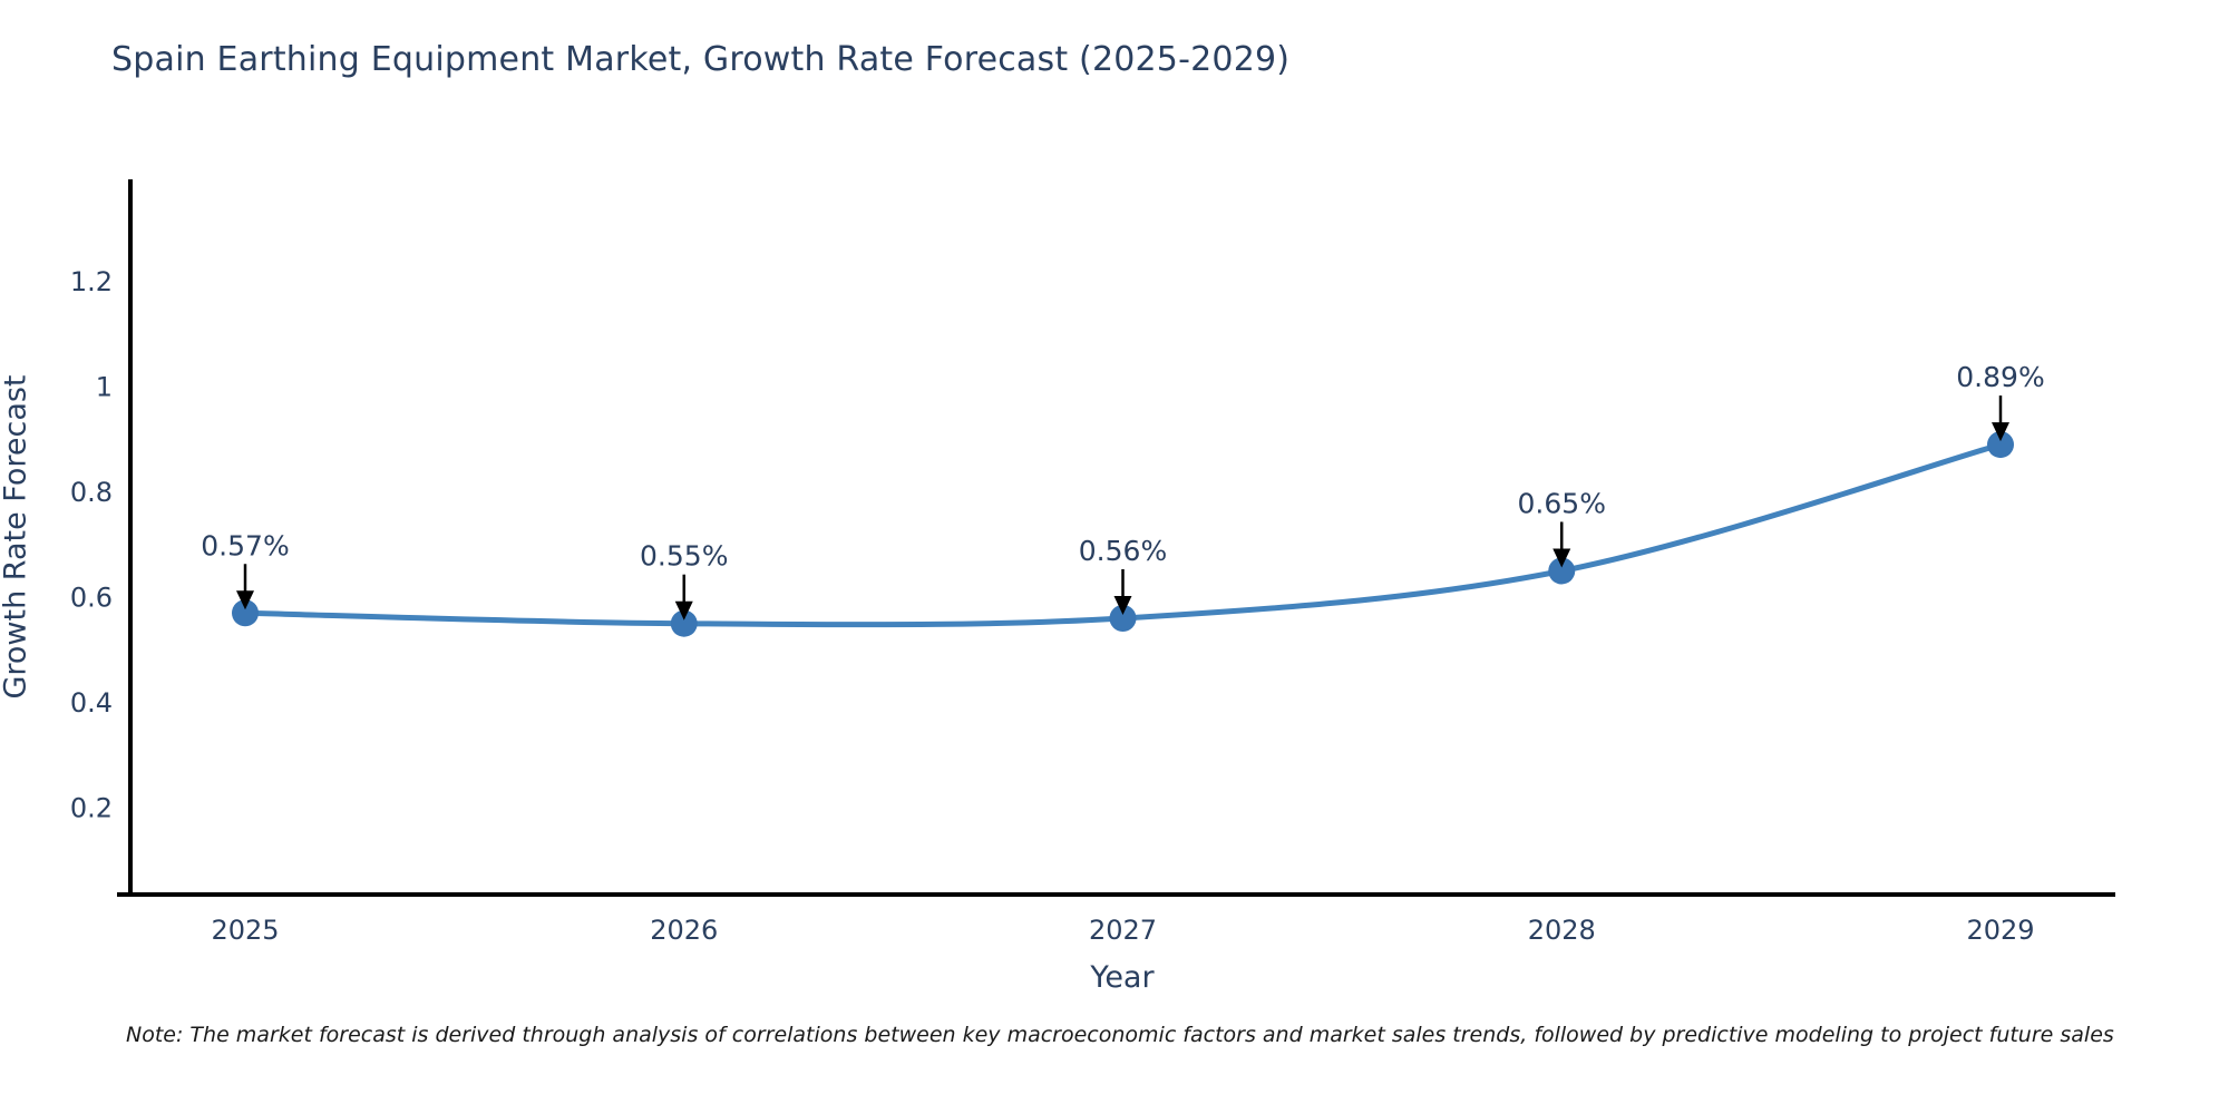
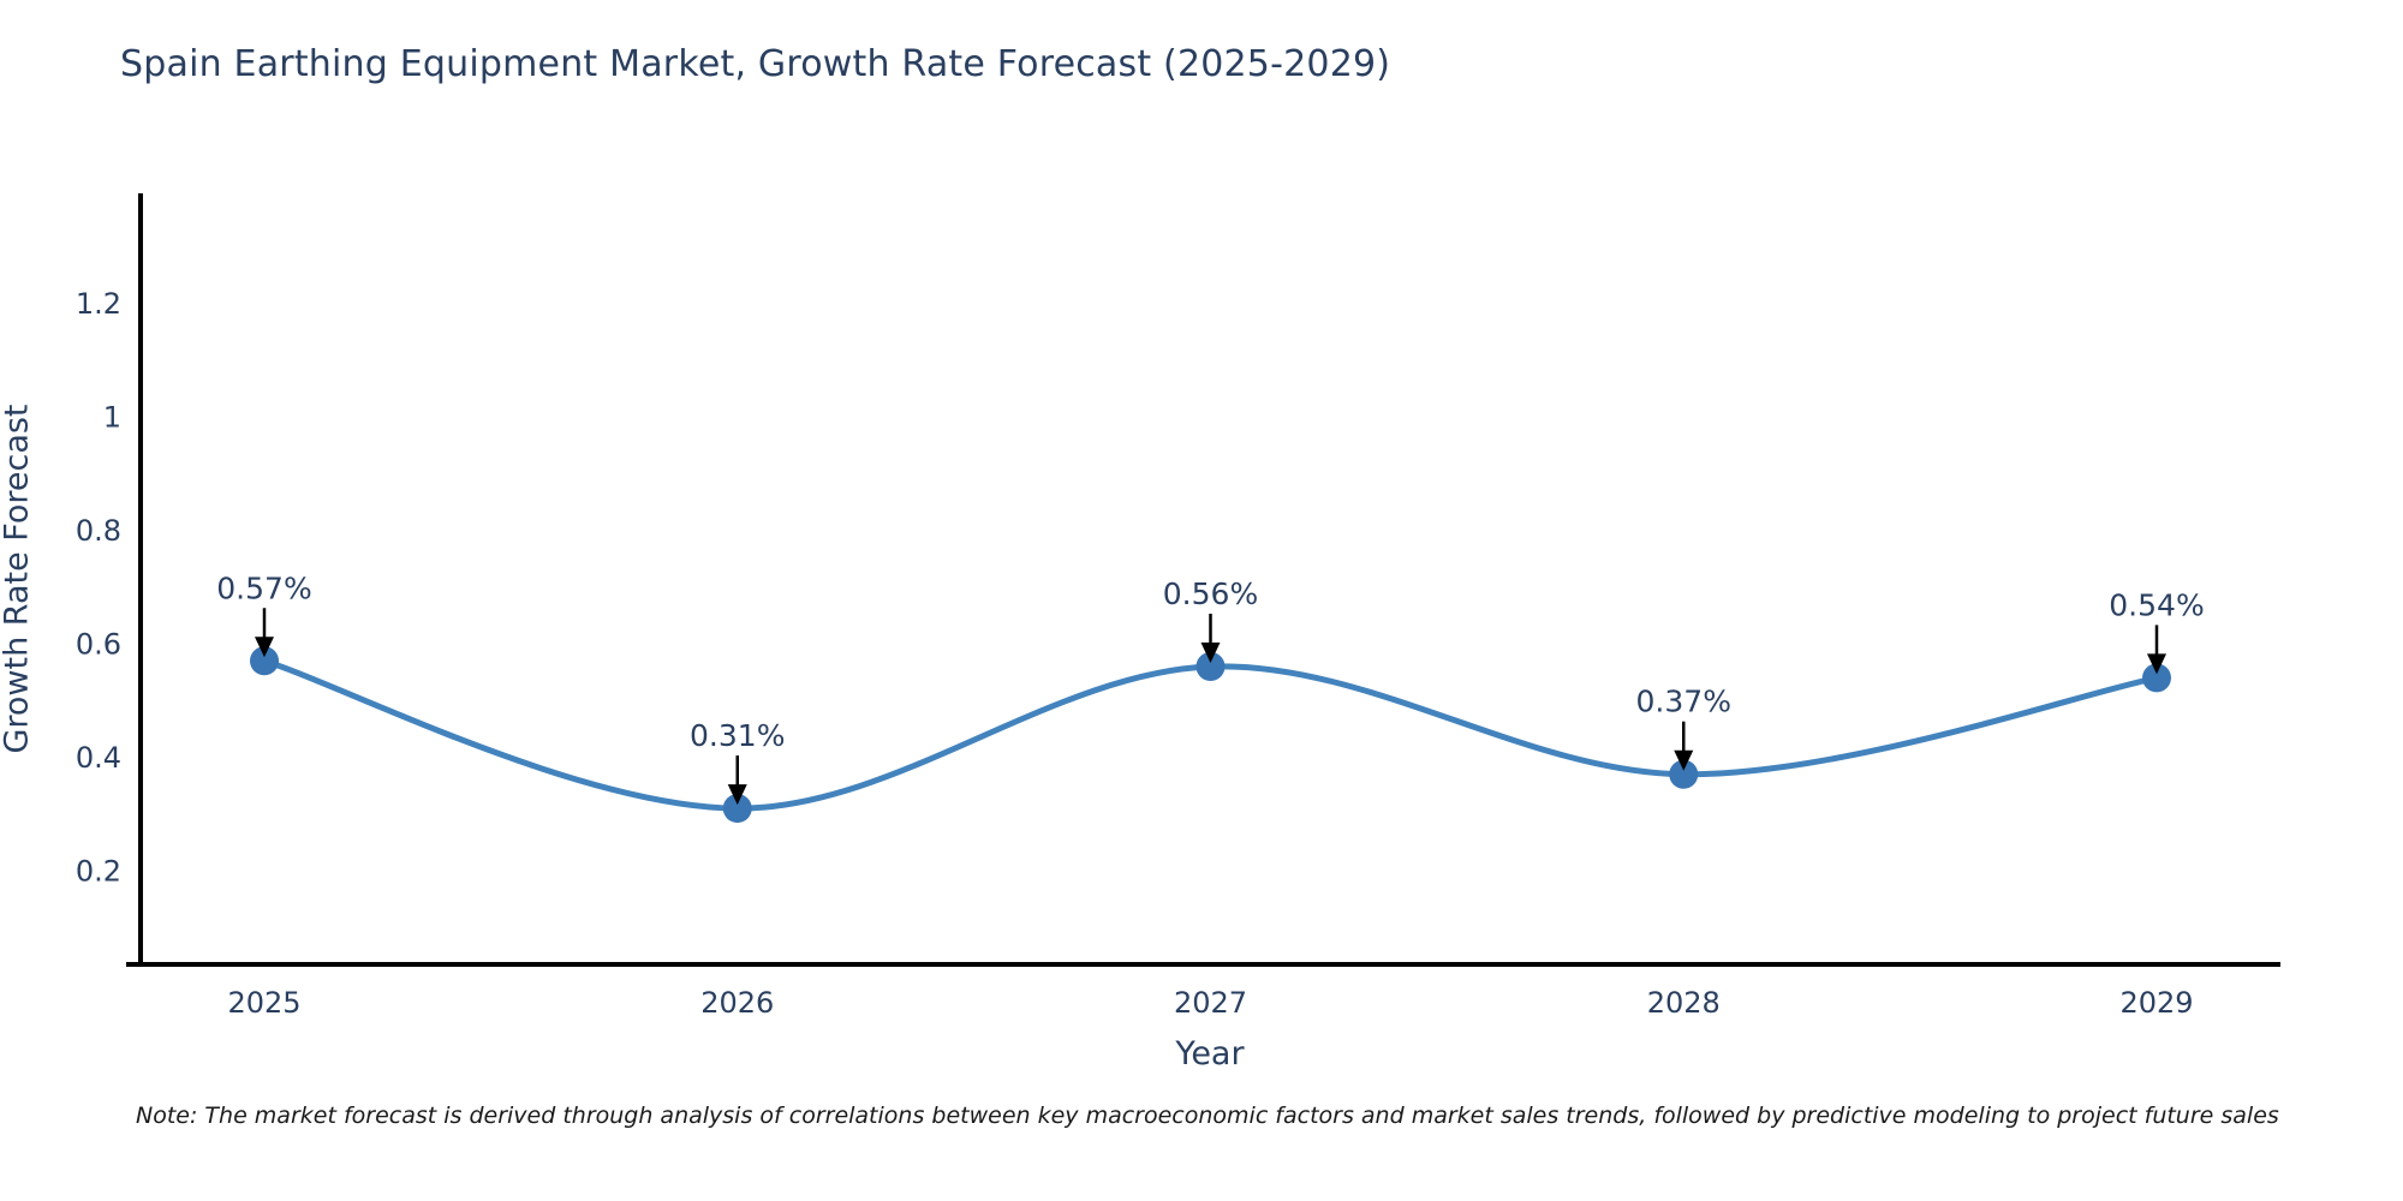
2026: 0.55% -> 0.31%
2028: 0.65% -> 0.37%
2029: 0.89% -> 0.54%
